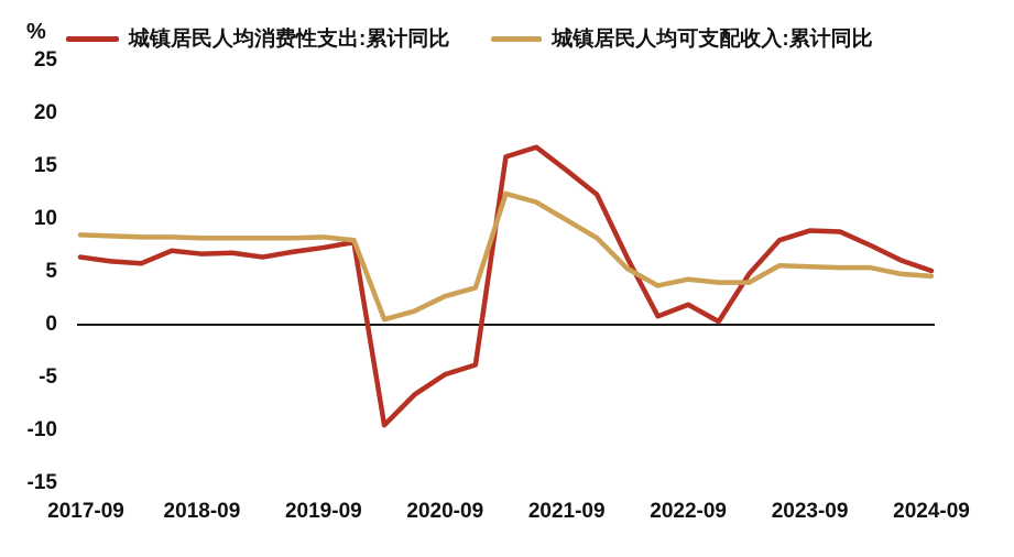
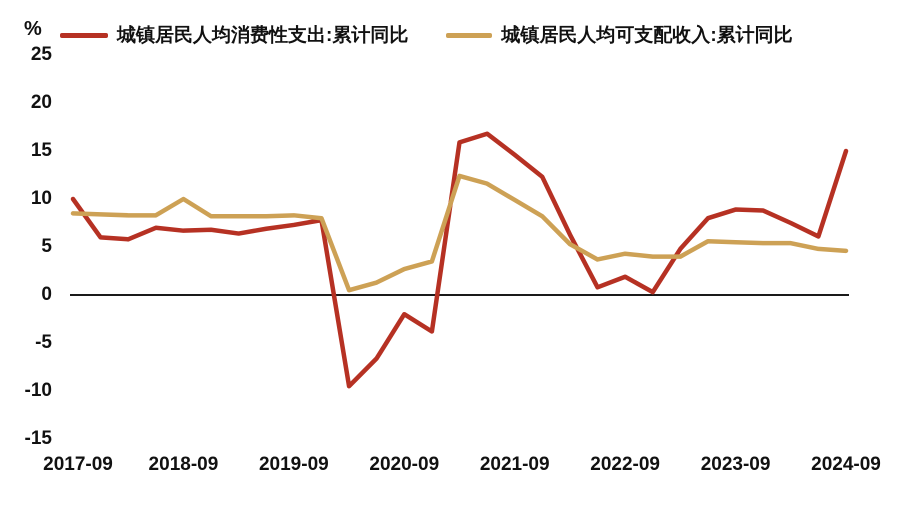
城镇居民人均消费性支出:累计同比/2017-09: 6 -> 10
城镇居民人均可支配收入:累计同比/2018-09: 8 -> 10
城镇居民人均消费性支出:累计同比/2020-09: -5 -> -2
城镇居民人均消费性支出:累计同比/2024-09: 5 -> 15
